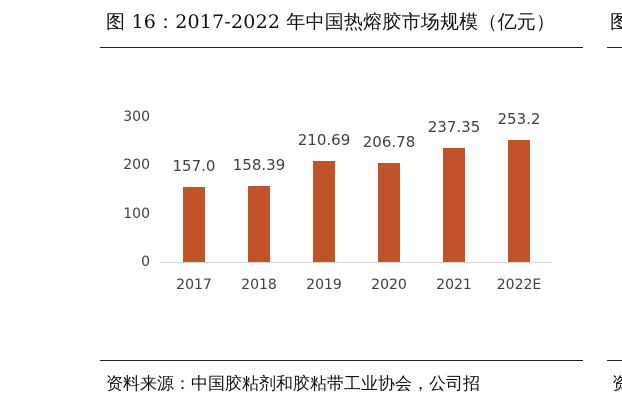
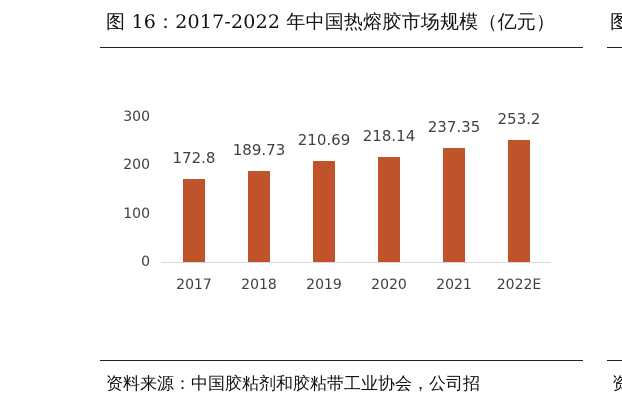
2017: 157.0 -> 172.8
2018: 158.39 -> 189.73
2020: 206.78 -> 218.14
